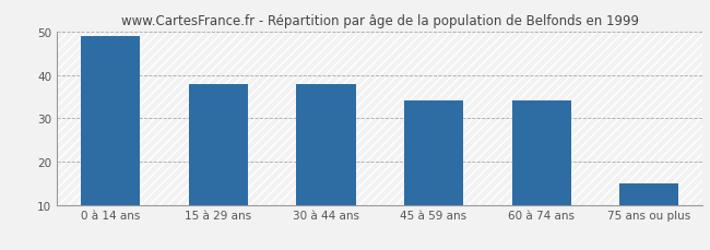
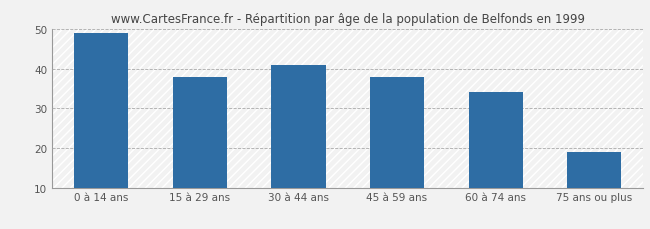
30 à 44 ans: 38 -> 41
45 à 59 ans: 34 -> 38
75 ans ou plus: 15 -> 19
